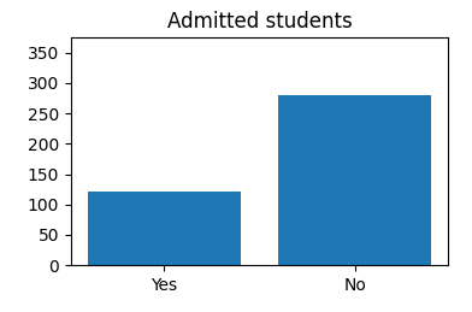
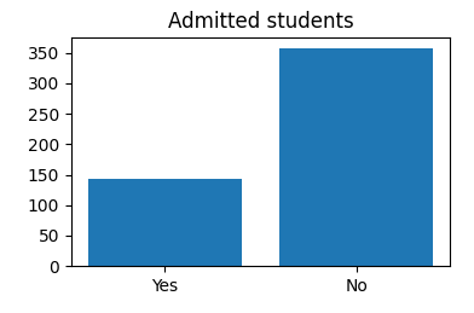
Yes: 122 -> 143
No: 280 -> 358
